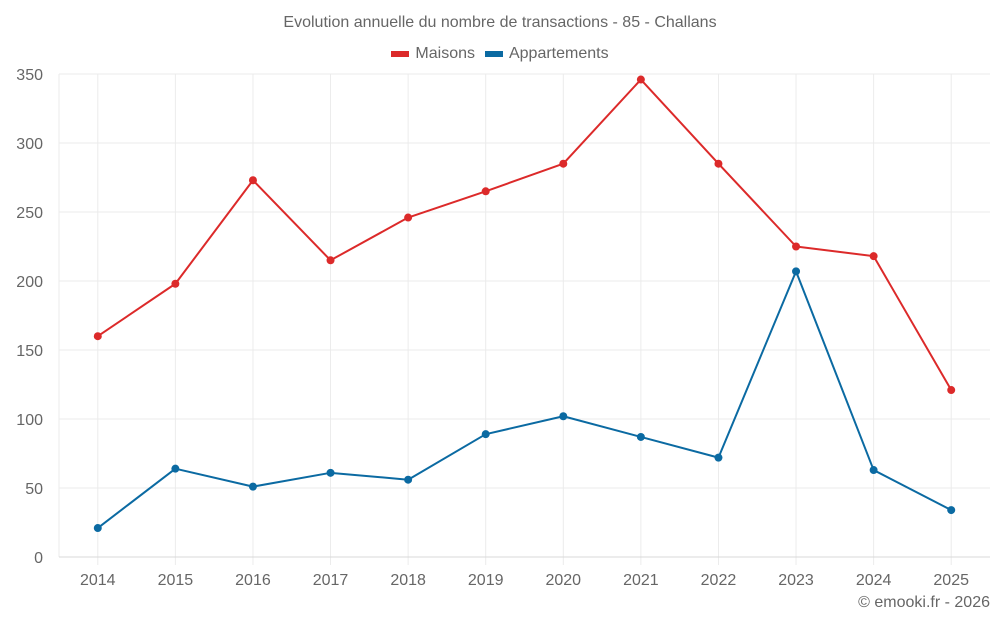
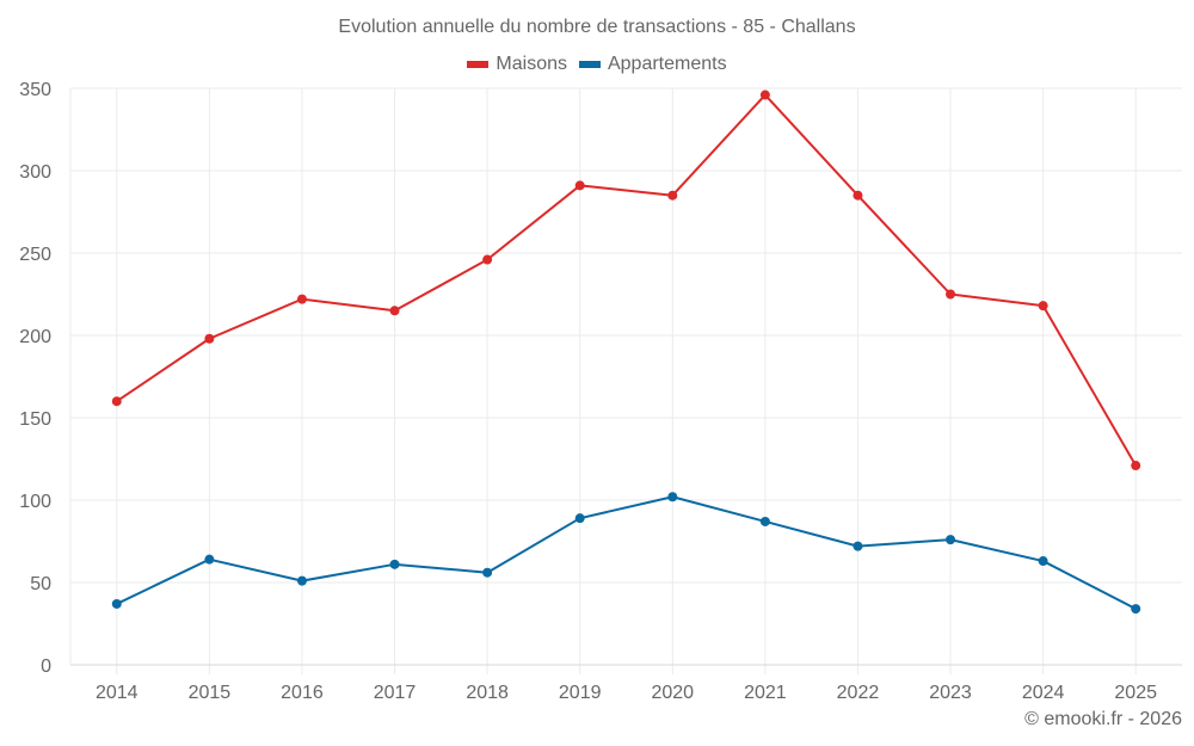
Appartements/2014: 21 -> 37
Maisons/2016: 273 -> 222
Maisons/2019: 265 -> 291
Appartements/2023: 207 -> 76
